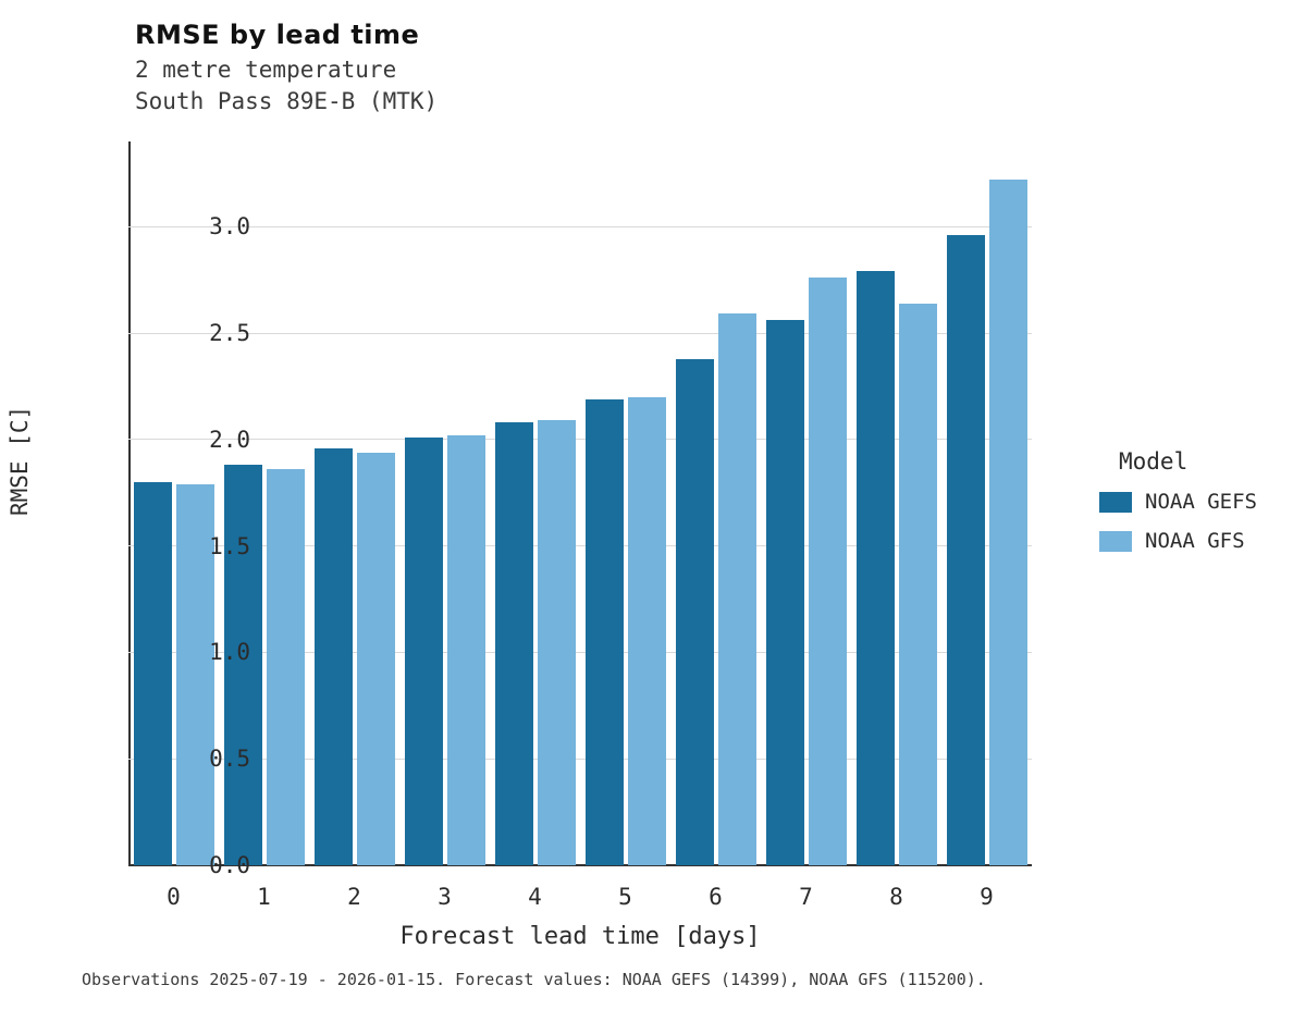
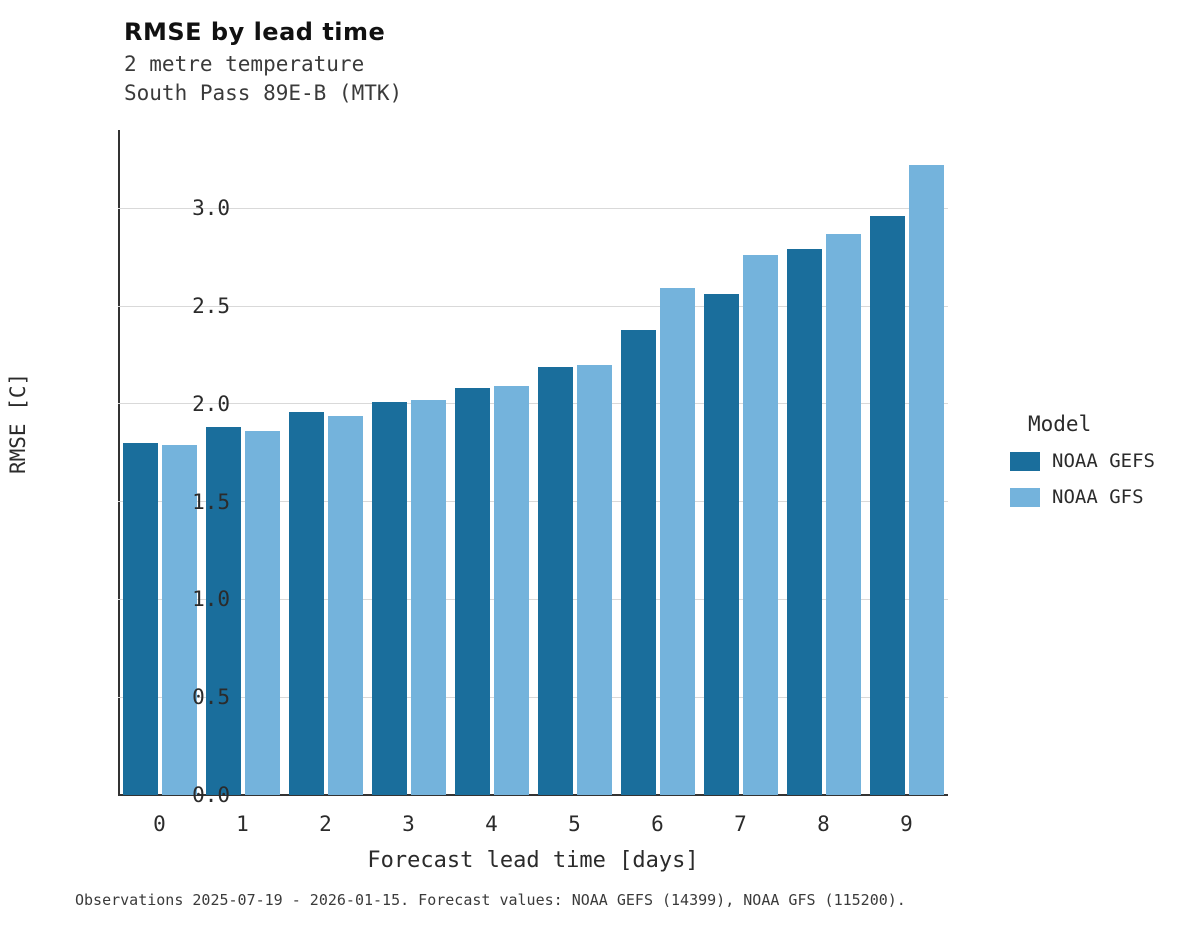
NOAA GFS/8: 2.64 -> 2.87
